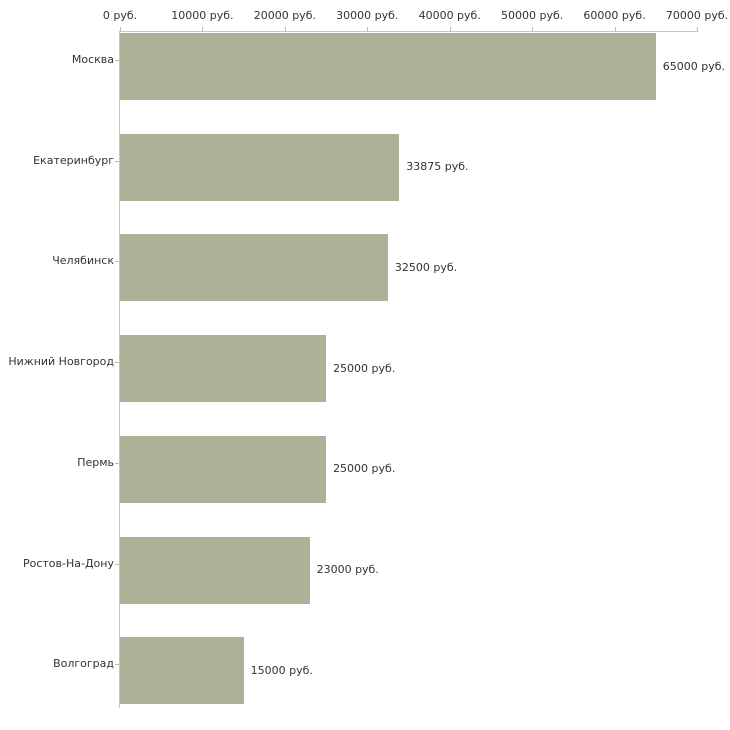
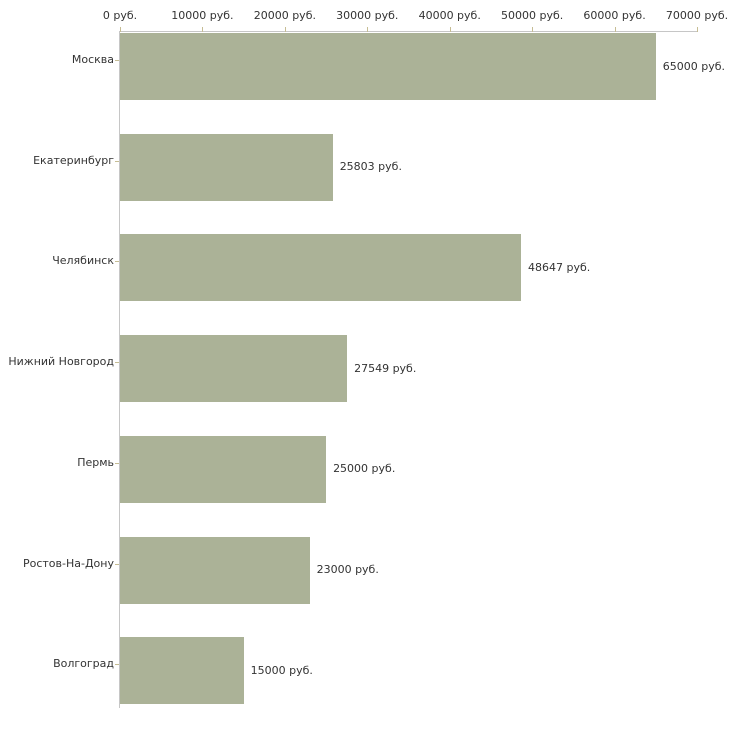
Екатеринбург: 33875 -> 25803
Челябинск: 32500 -> 48647
Нижний Новгород: 25000 -> 27549
